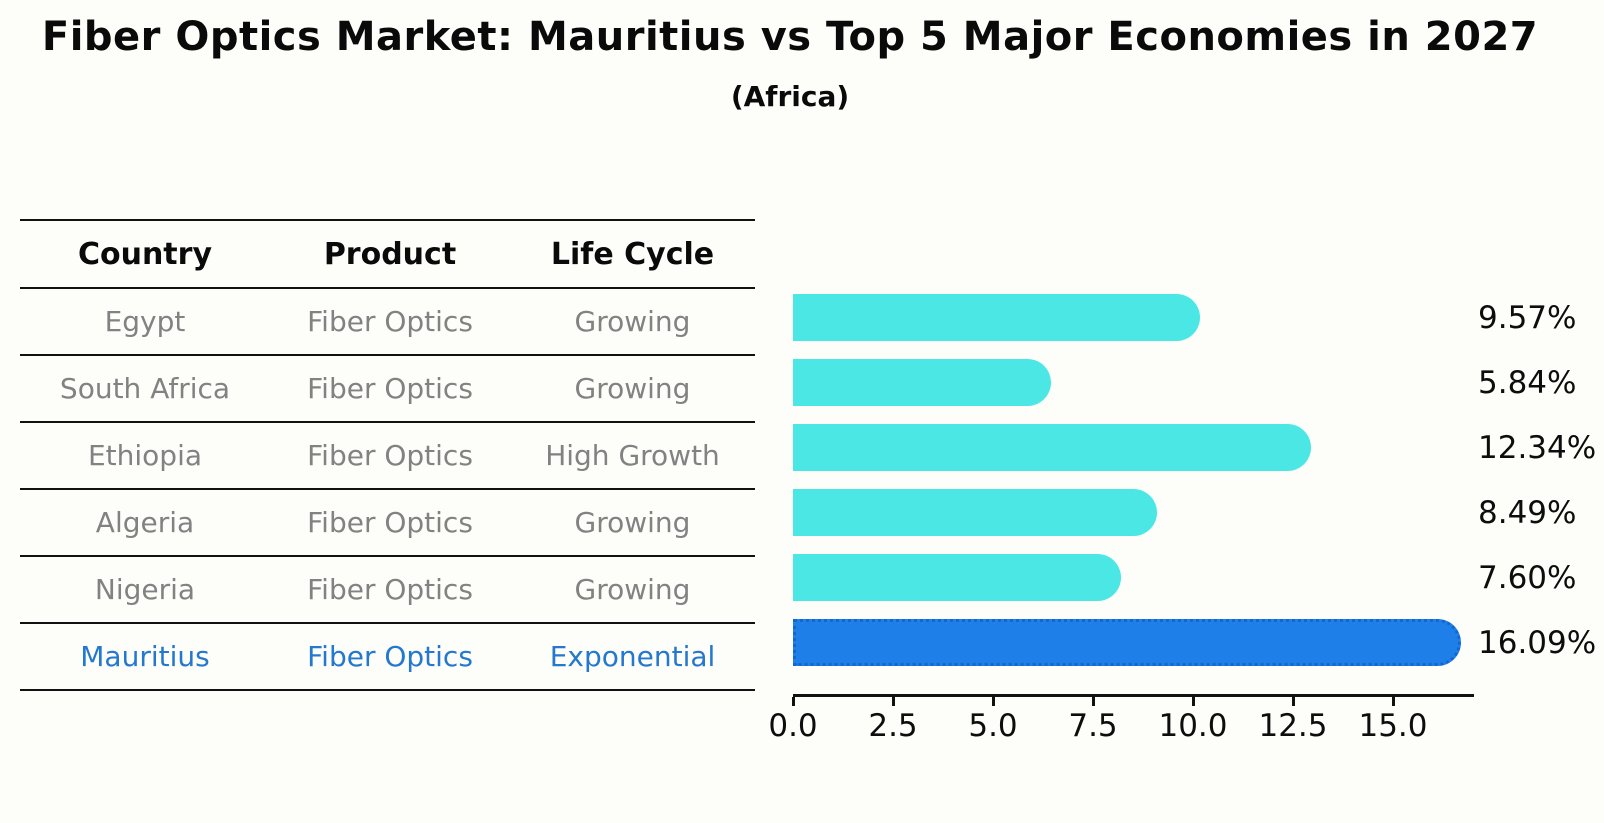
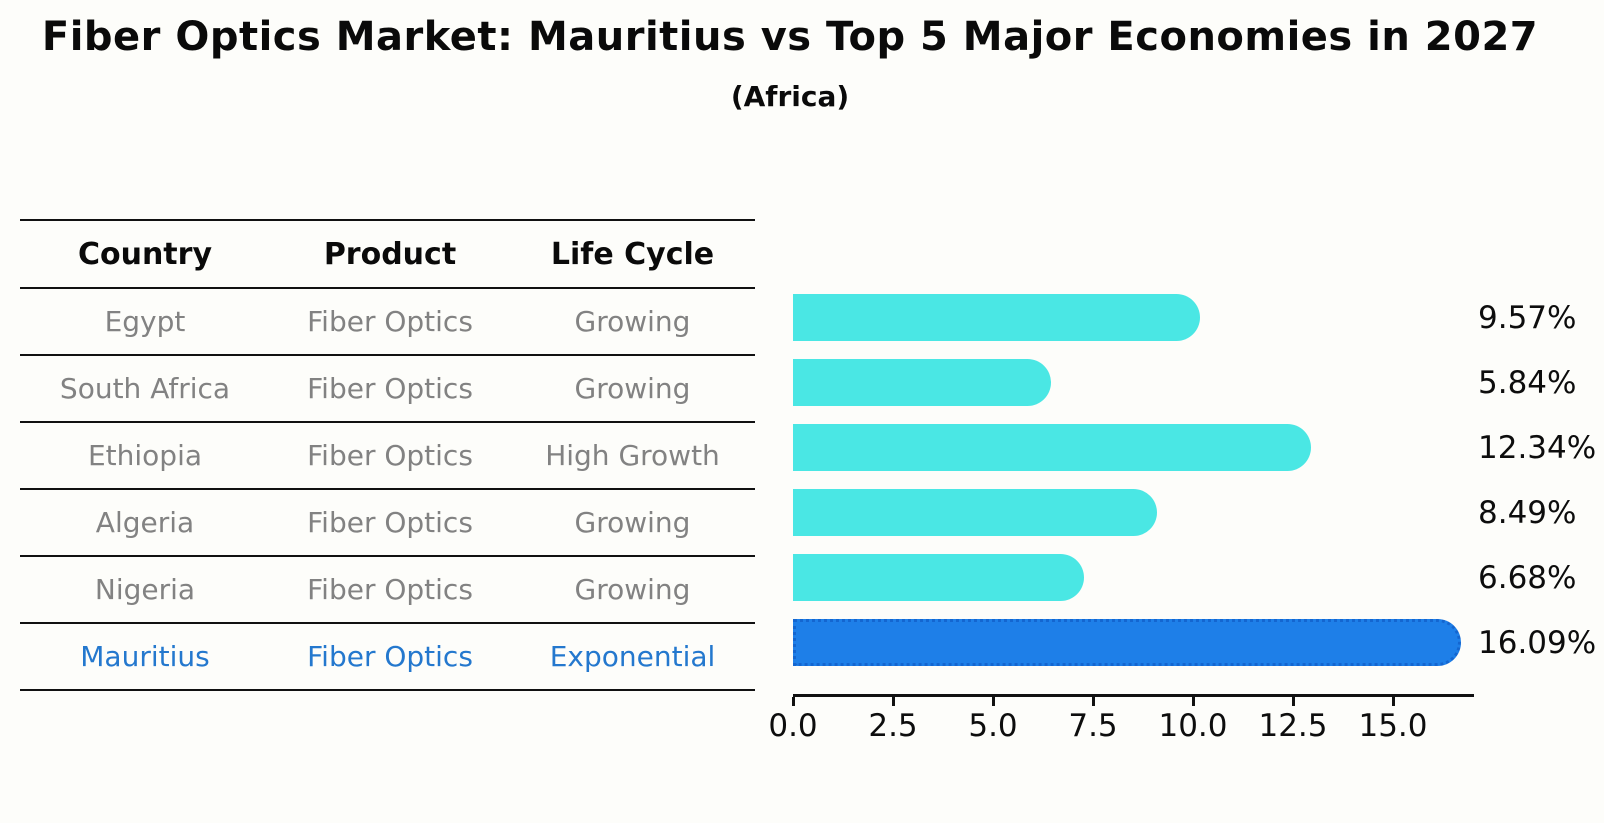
Nigeria: 7.60% -> 6.68%
